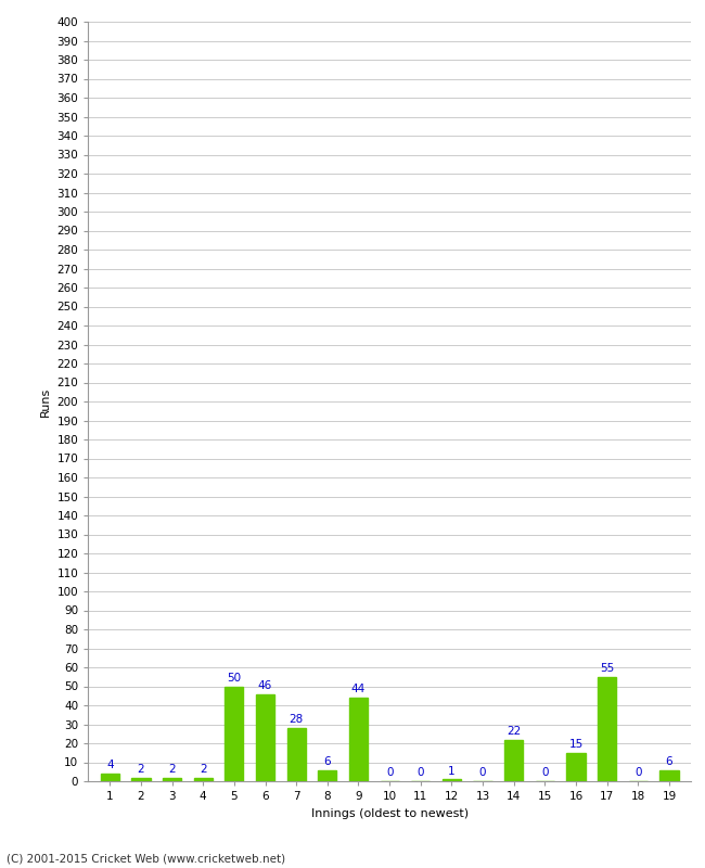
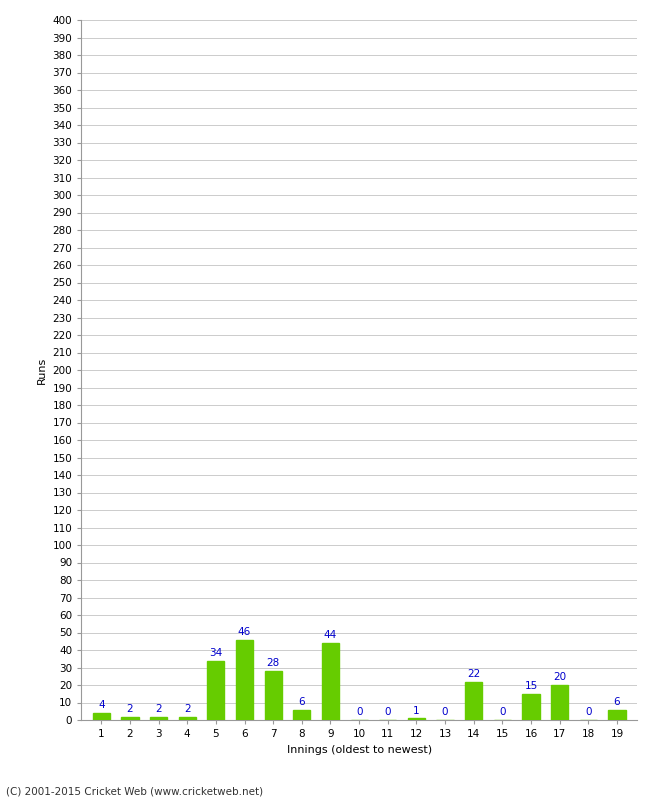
5: 50 -> 34
17: 55 -> 20
